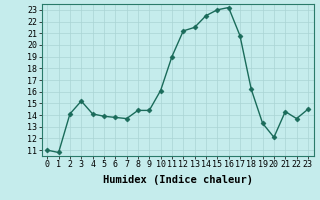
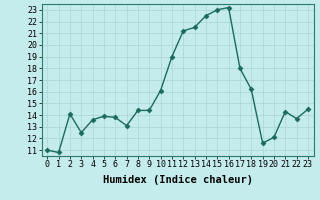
3: 15.2 -> 12.5
4: 14.1 -> 13.6
7: 13.7 -> 13.1
17: 20.8 -> 18.0
19: 13.3 -> 11.6
